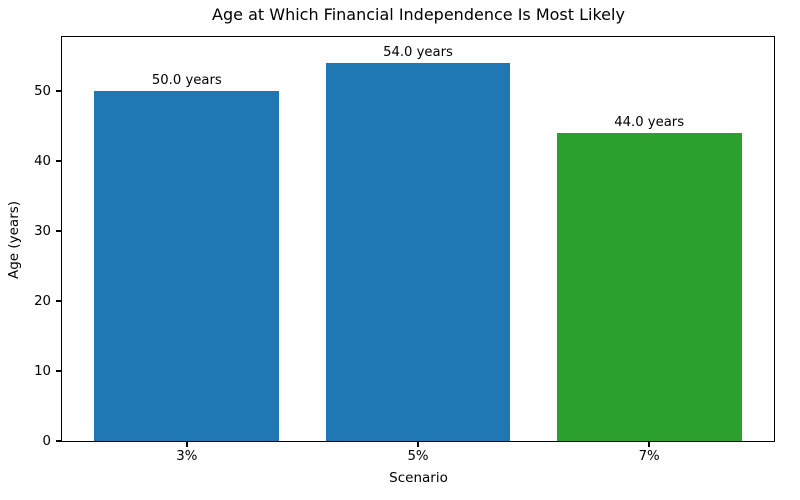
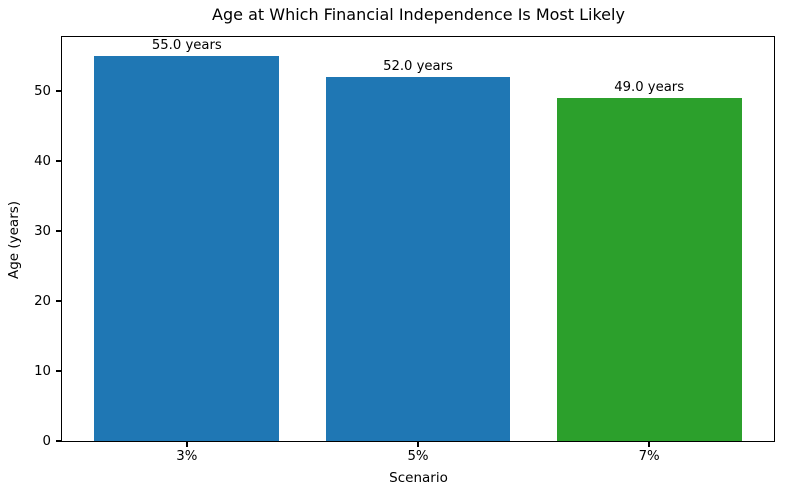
3%: 50.0 -> 55.0
5%: 54.0 -> 52.0
7%: 44.0 -> 49.0
